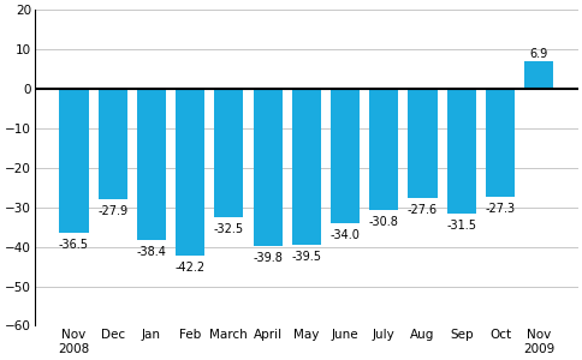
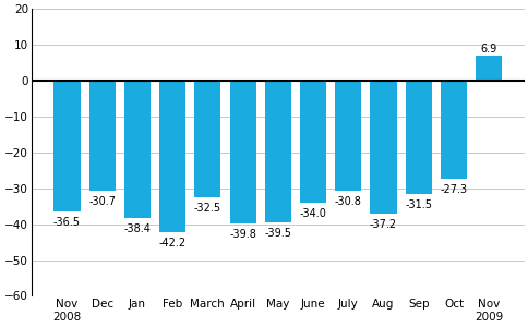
Dec: -27.9 -> -30.7
Aug: -27.6 -> -37.2
